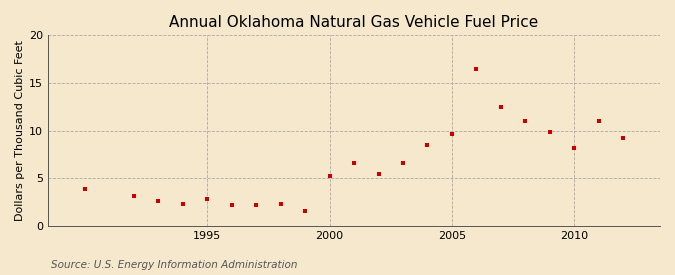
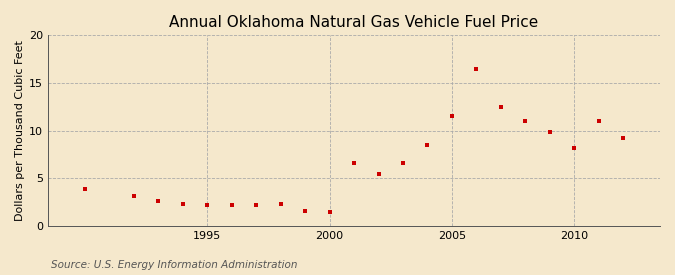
1995: 2.8 -> 2.2
2000: 5.2 -> 1.5
2005: 9.6 -> 11.5
